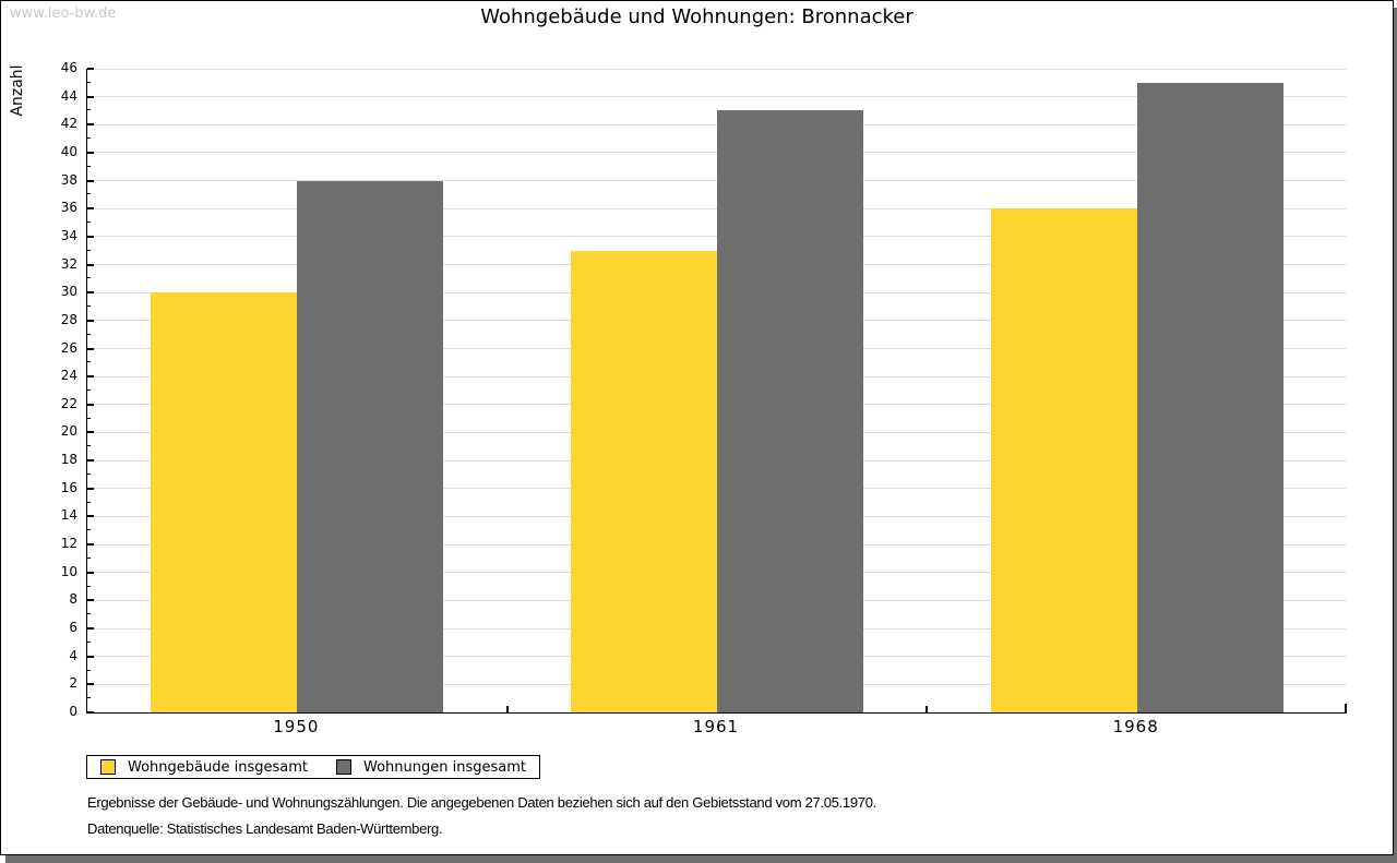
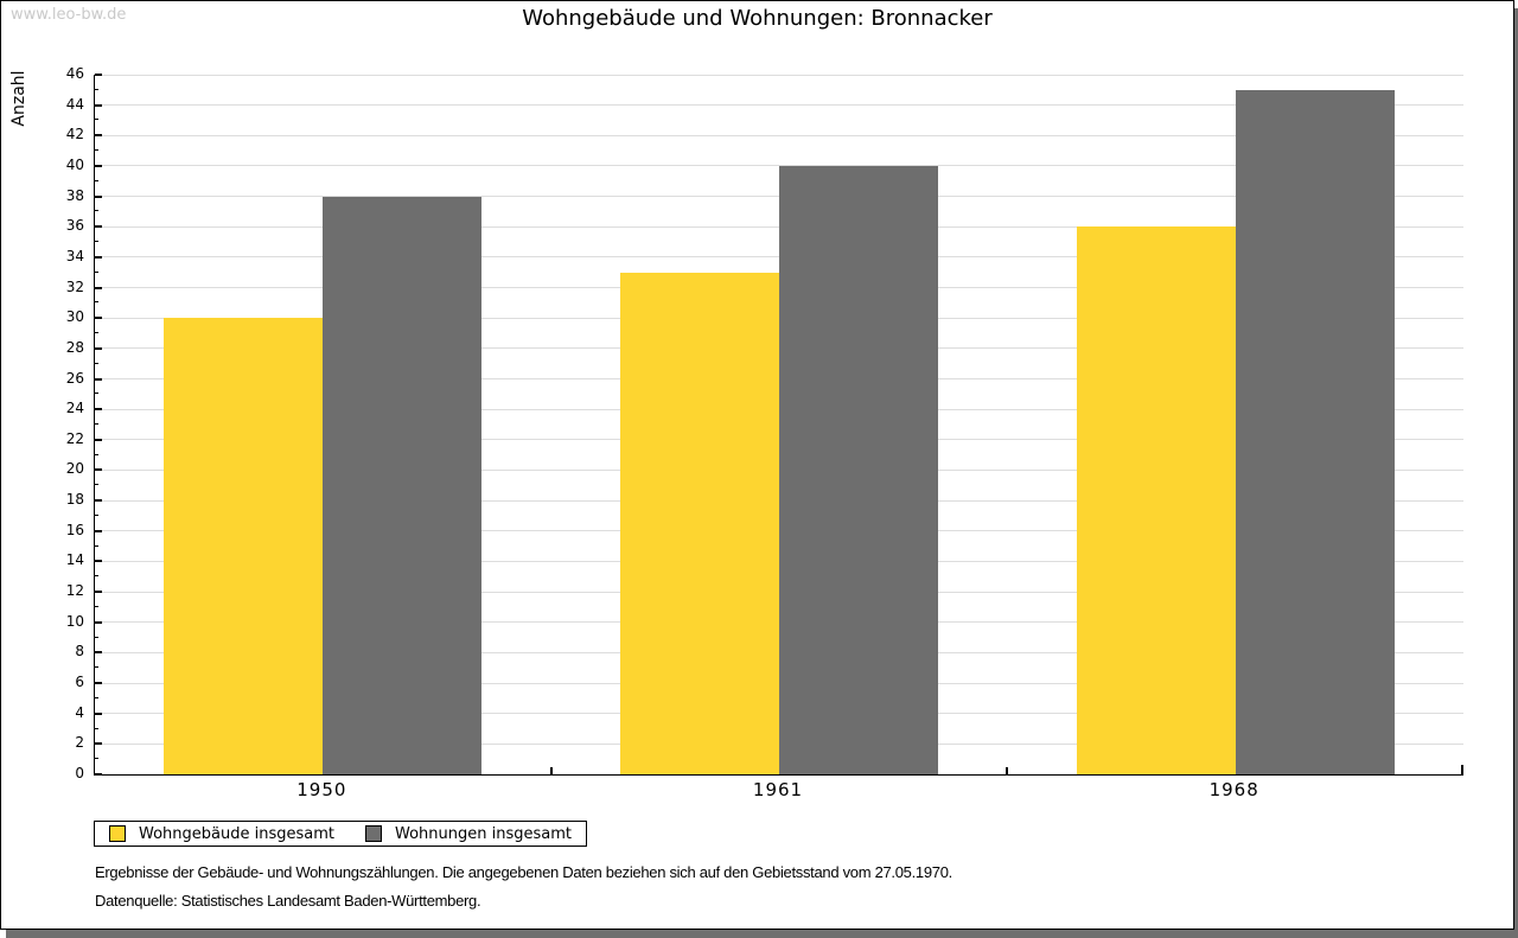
Wohnungen insgesamt/1961: 43 -> 40
